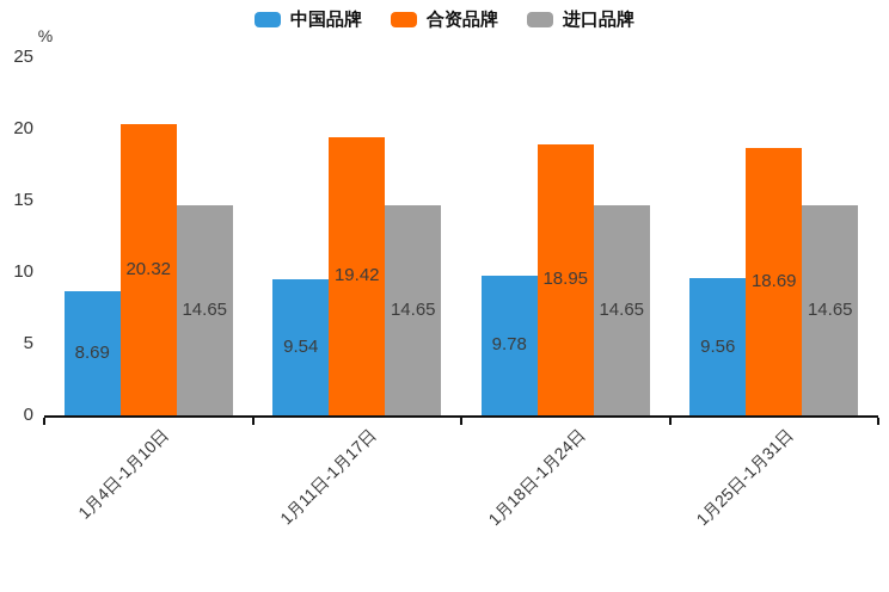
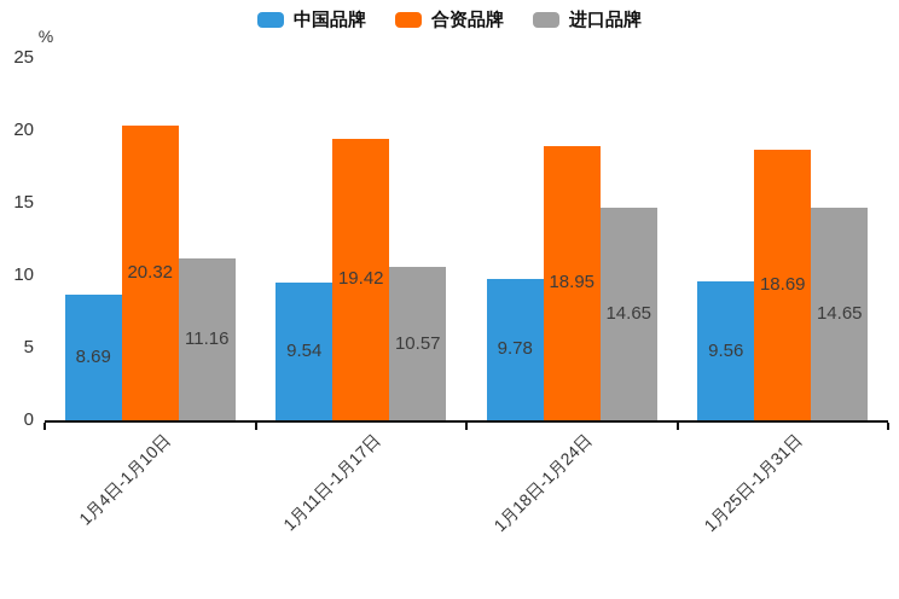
进口品牌/1月4日-1月10日: 14.65 -> 11.16
进口品牌/1月11日-1月17日: 14.65 -> 10.57
